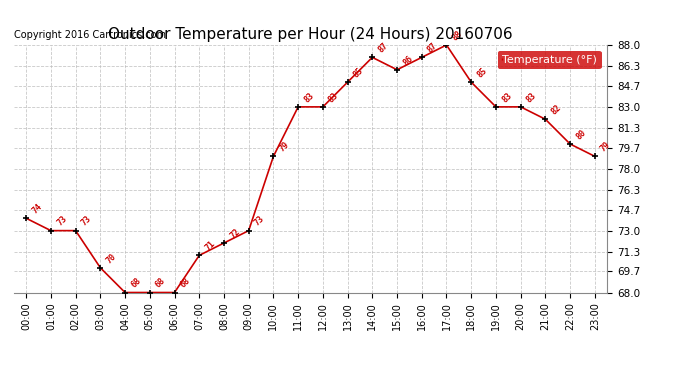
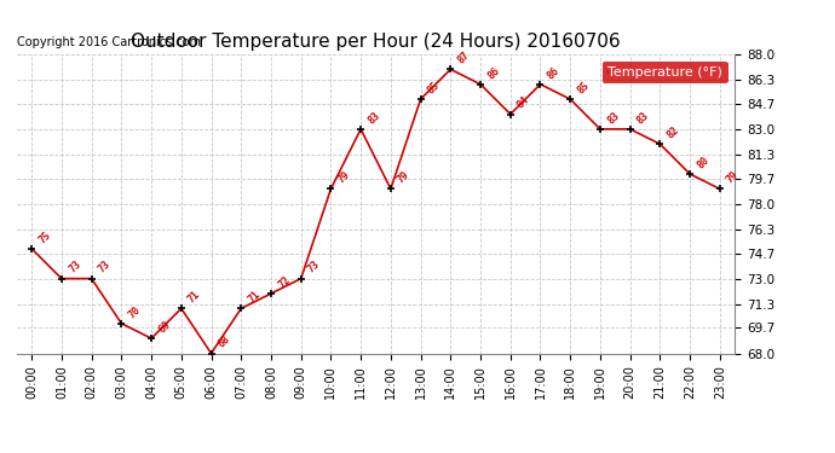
00:00: 74 -> 75
04:00: 68 -> 69
05:00: 68 -> 71
12:00: 83 -> 79
16:00: 87 -> 84
17:00: 88 -> 86
